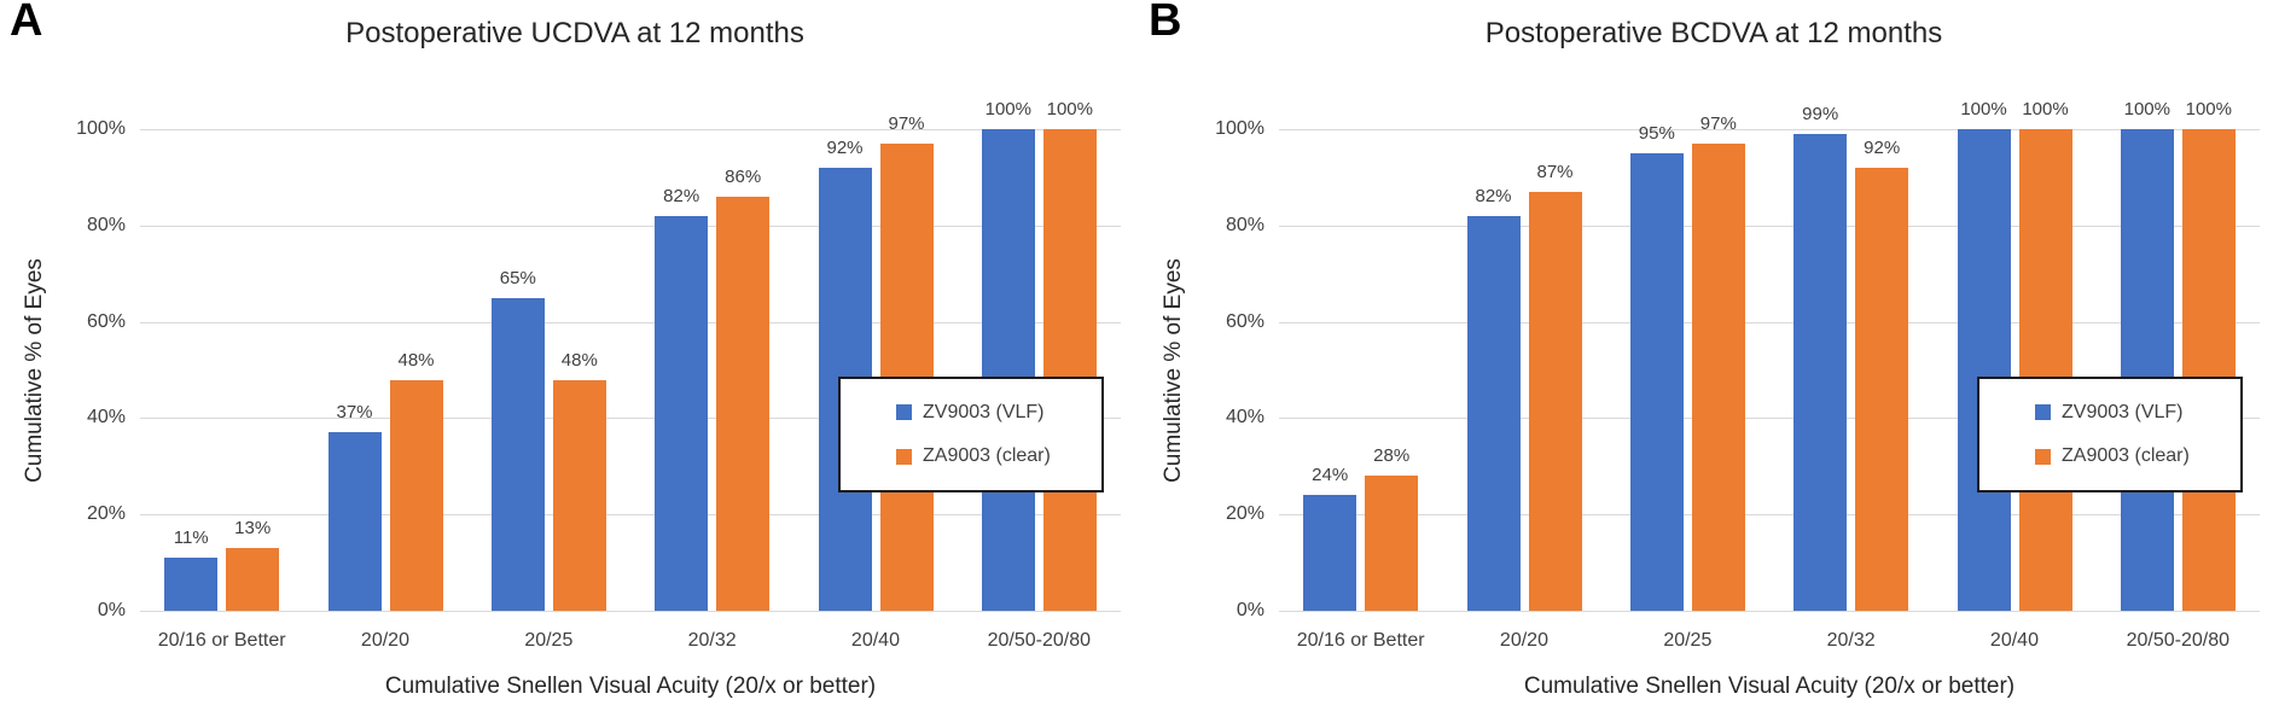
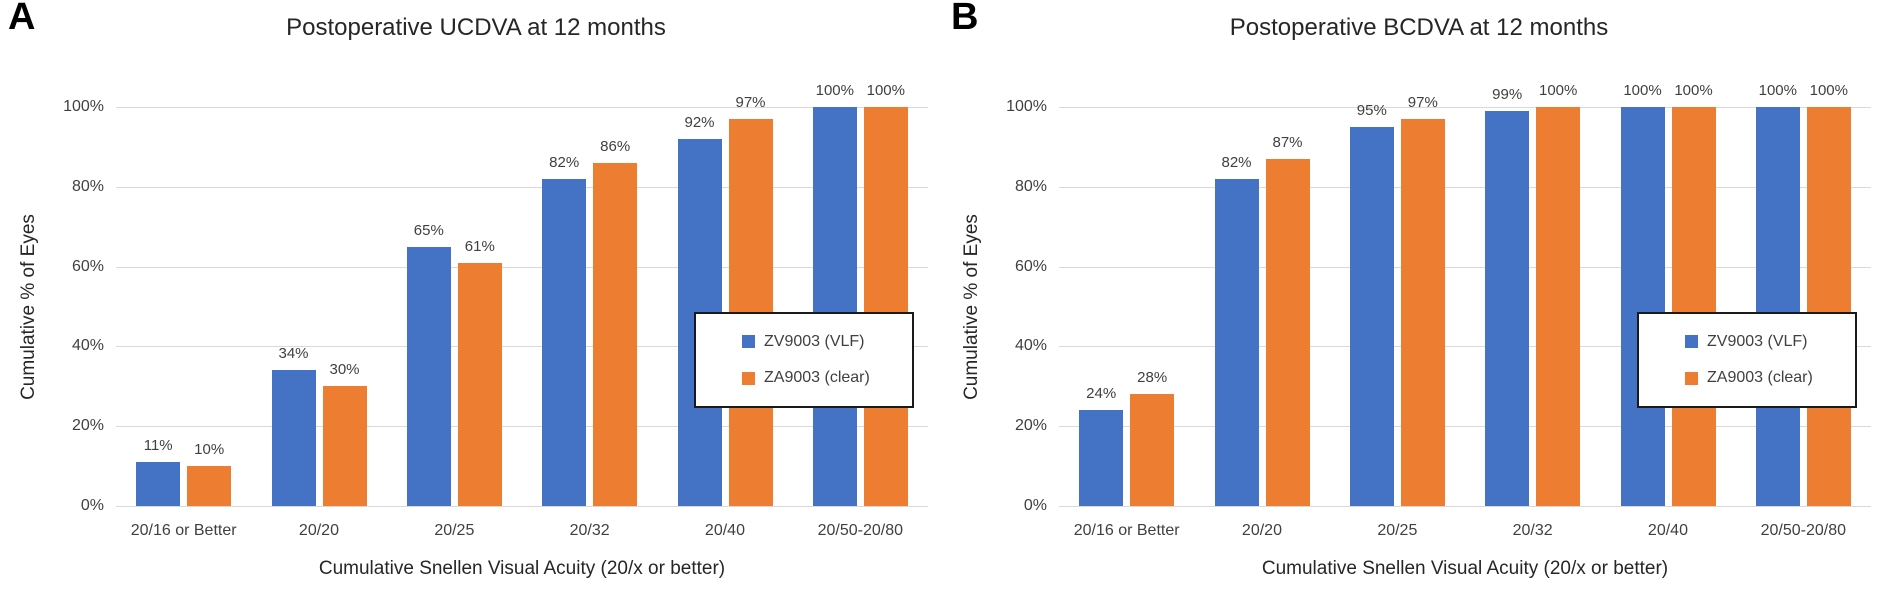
Postoperative UCDVA at 12 months/ZA9003 (clear)/20/16 or Better: 13% -> 10%
Postoperative UCDVA at 12 months/ZV9003 (VLF)/20/20: 37% -> 34%
Postoperative UCDVA at 12 months/ZA9003 (clear)/20/20: 48% -> 30%
Postoperative UCDVA at 12 months/ZA9003 (clear)/20/25: 48% -> 61%
Postoperative BCDVA at 12 months/ZA9003 (clear)/20/32: 92% -> 100%
